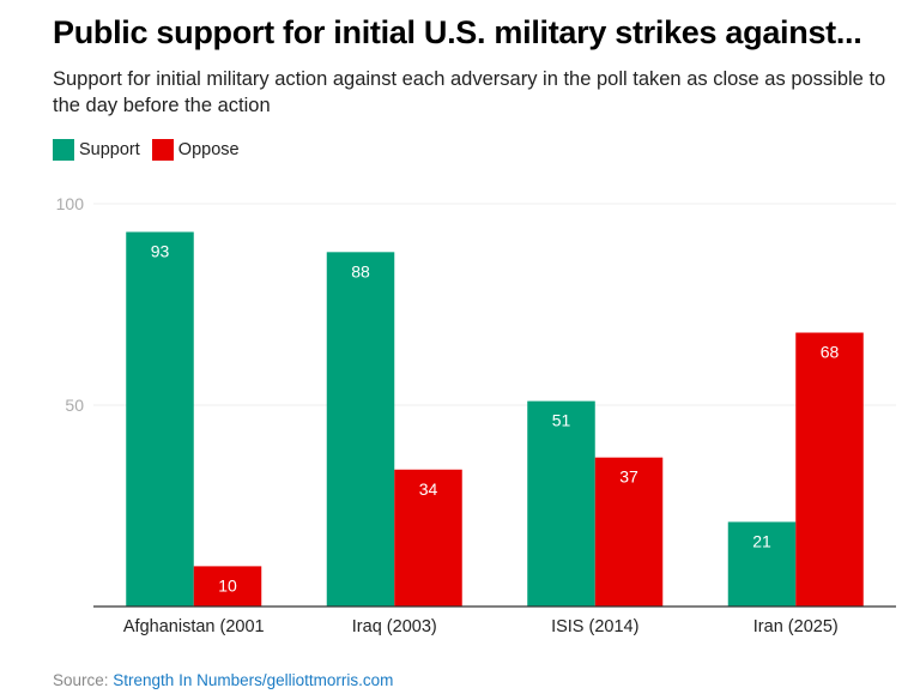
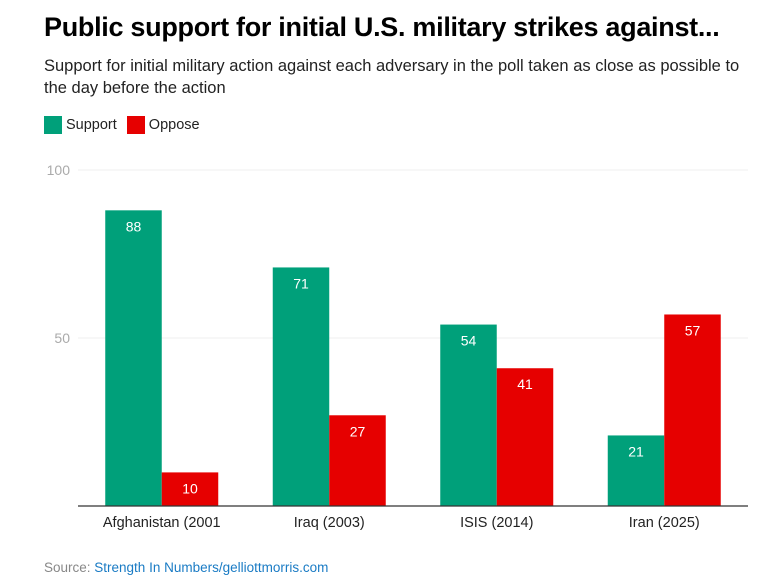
Support/Afghanistan (2001: 93 -> 88
Support/Iraq (2003): 88 -> 71
Oppose/Iraq (2003): 34 -> 27
Support/ISIS (2014): 51 -> 54
Oppose/ISIS (2014): 37 -> 41
Oppose/Iran (2025): 68 -> 57
